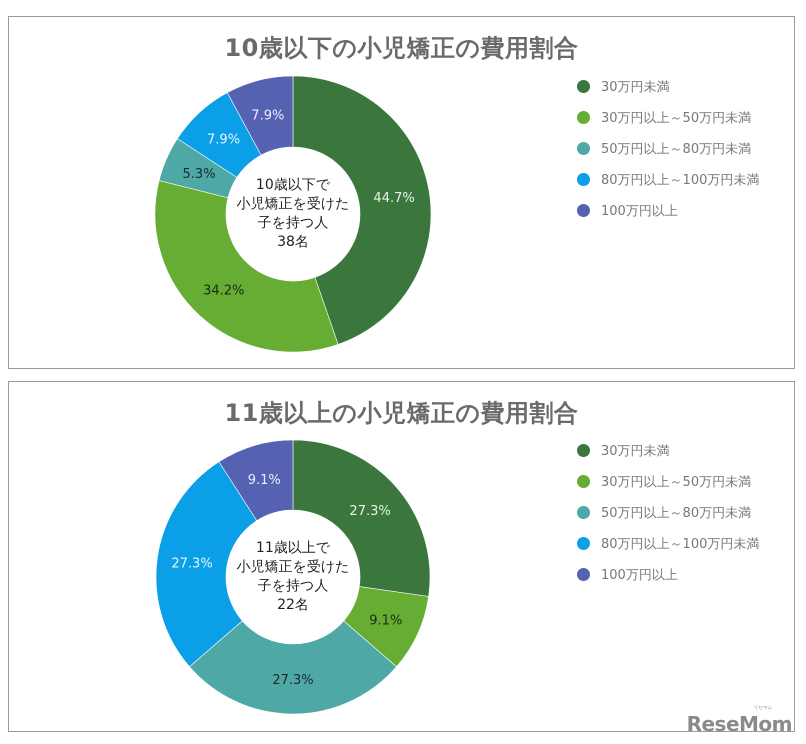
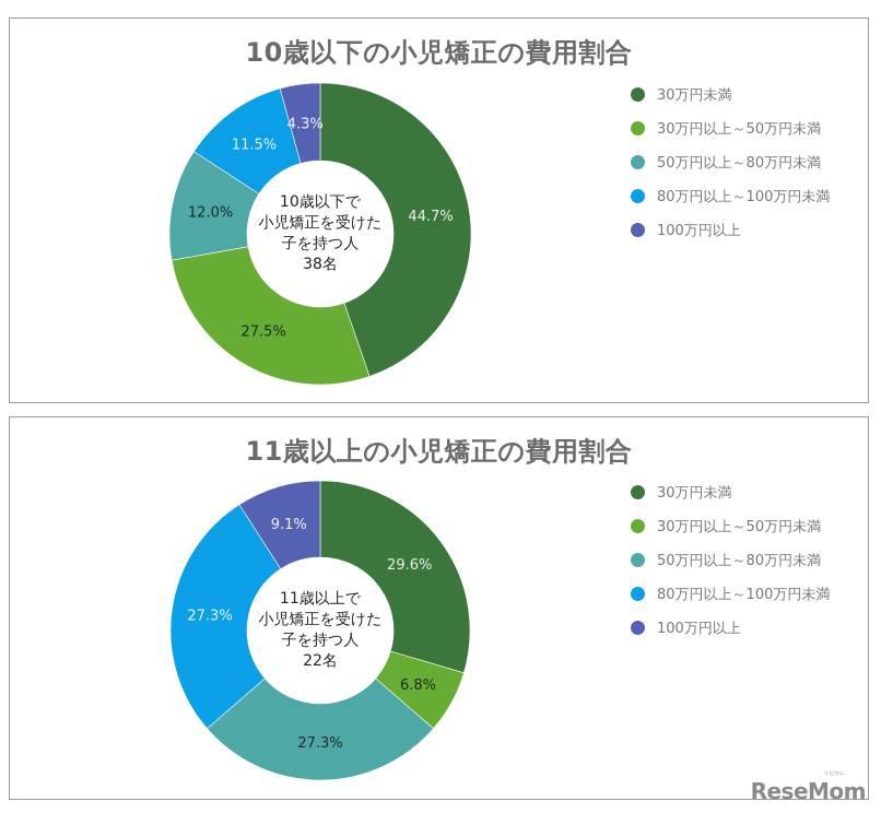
10歳以下の小児矯正の費用割合/30万円以上～50万円未満: 34.2% -> 27.5%
10歳以下の小児矯正の費用割合/50万円以上～80万円未満: 5.3% -> 12.0%
10歳以下の小児矯正の費用割合/80万円以上～100万円未満: 7.9% -> 11.5%
10歳以下の小児矯正の費用割合/100万円以上: 7.9% -> 4.3%
11歳以上の小児矯正の費用割合/30万円未満: 27.3% -> 29.6%
11歳以上の小児矯正の費用割合/30万円以上～50万円未満: 9.1% -> 6.8%
